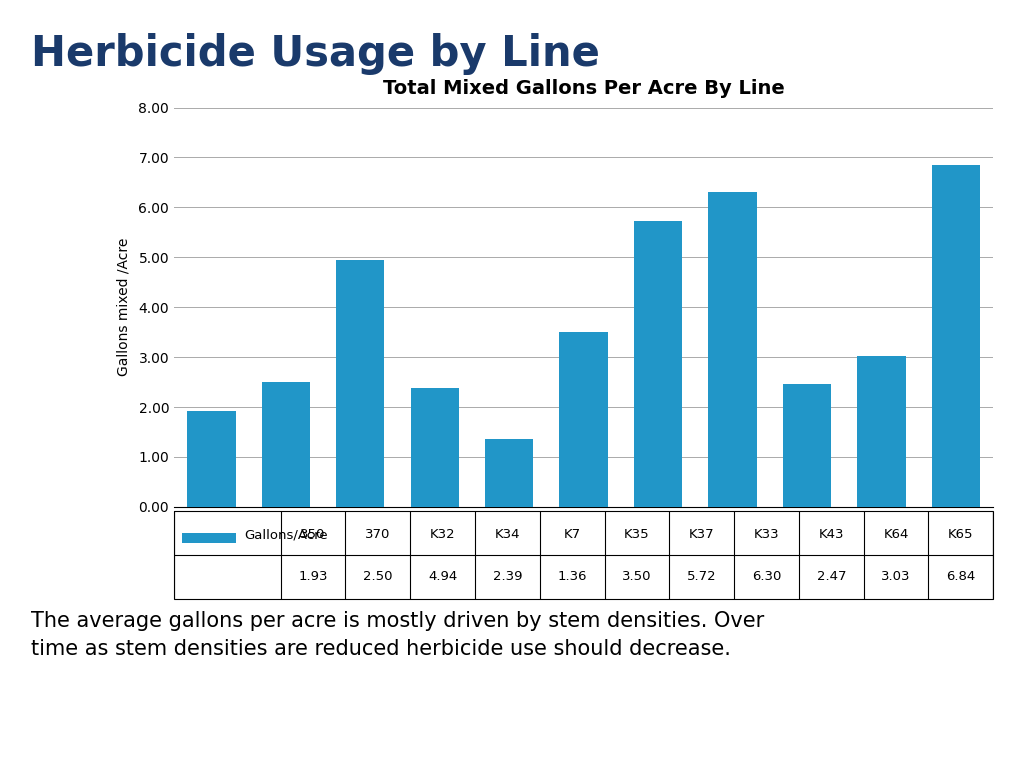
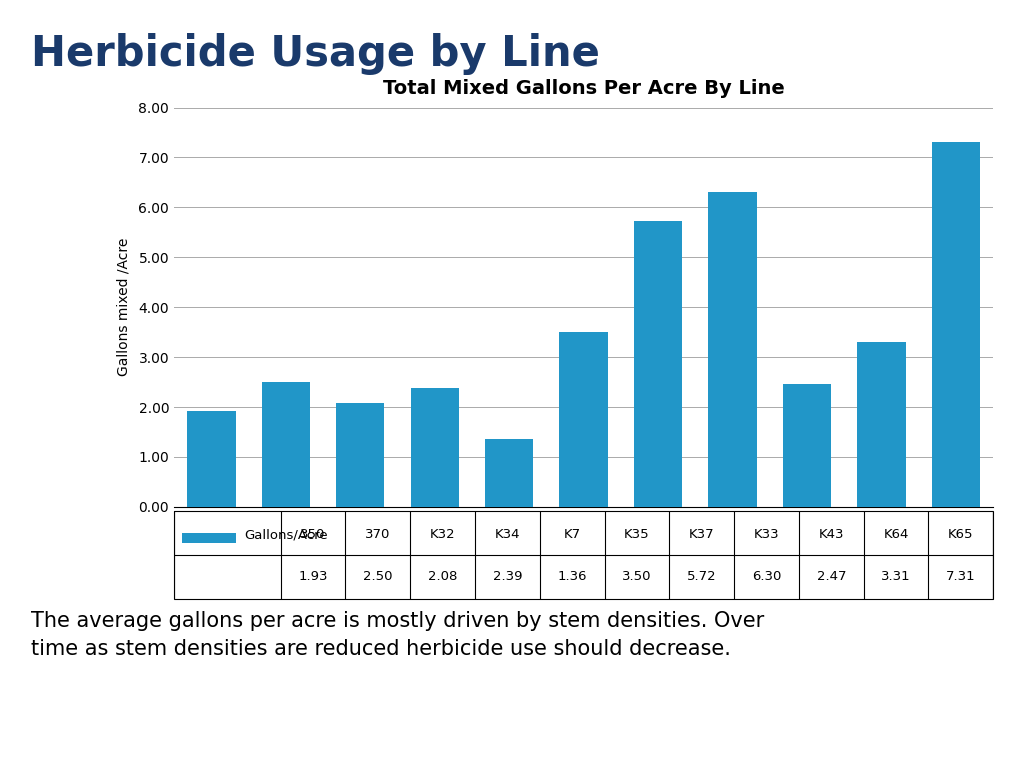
K32: 4.94 -> 2.08
K64: 3.03 -> 3.31
K65: 6.84 -> 7.31
